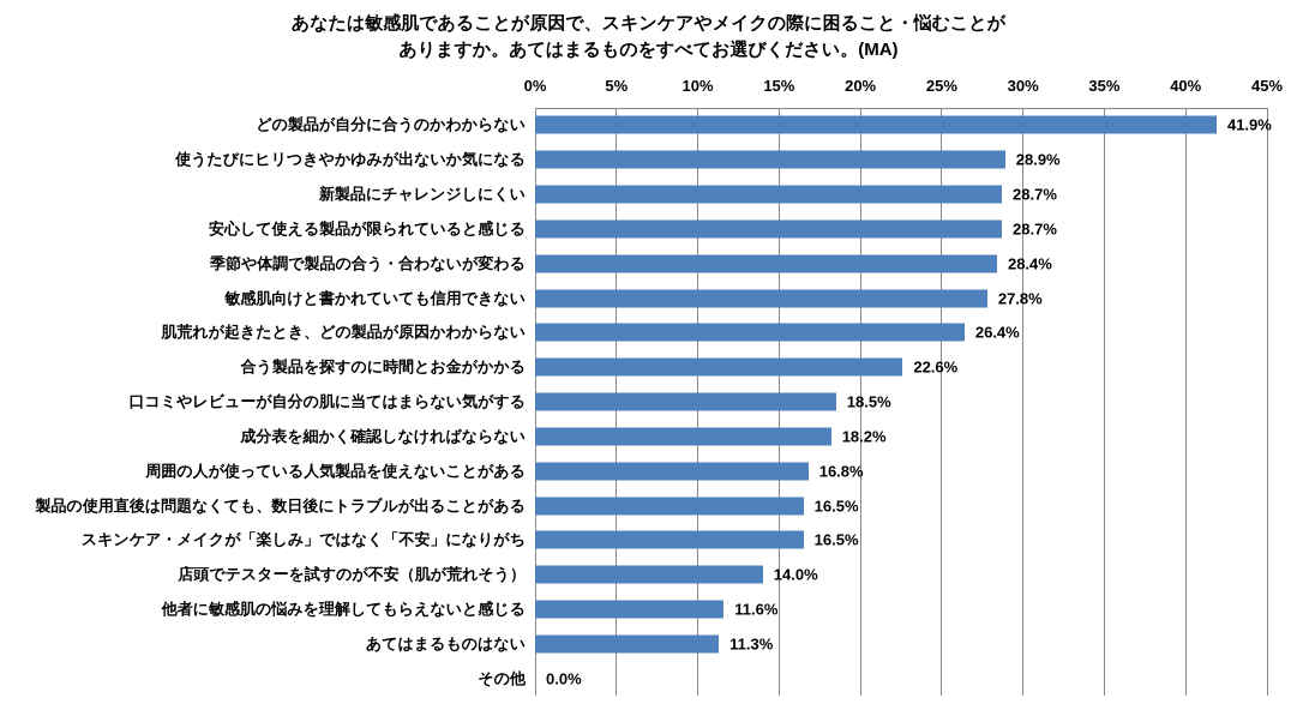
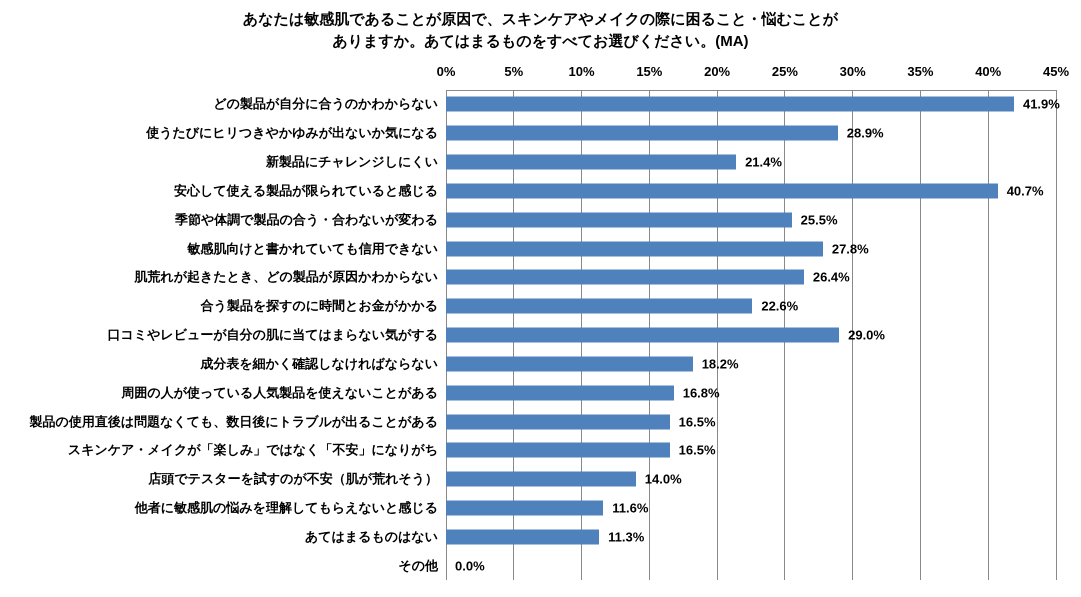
新製品にチャレンジしにくい: 28.7% -> 21.4%
安心して使える製品が限られていると感じる: 28.7% -> 40.7%
季節や体調で製品の合う・合わないが変わる: 28.4% -> 25.5%
口コミやレビューが自分の肌に当てはまらない気がする: 18.5% -> 29.0%
